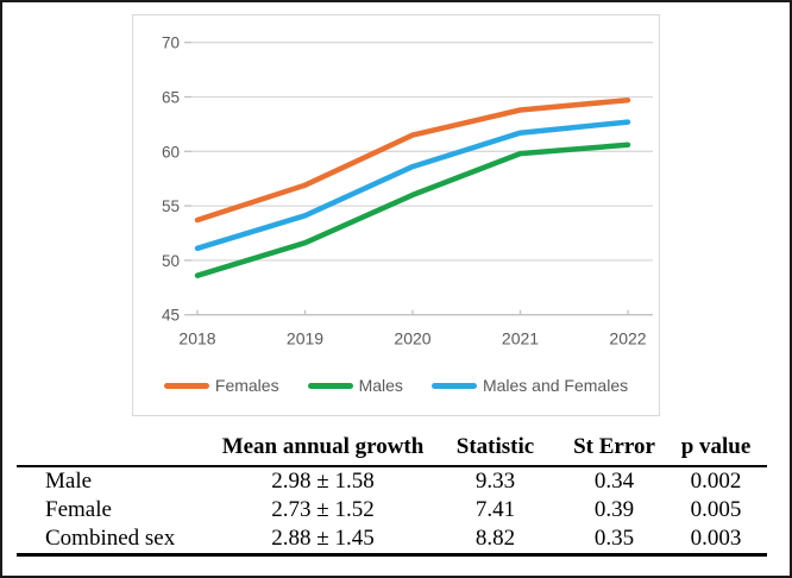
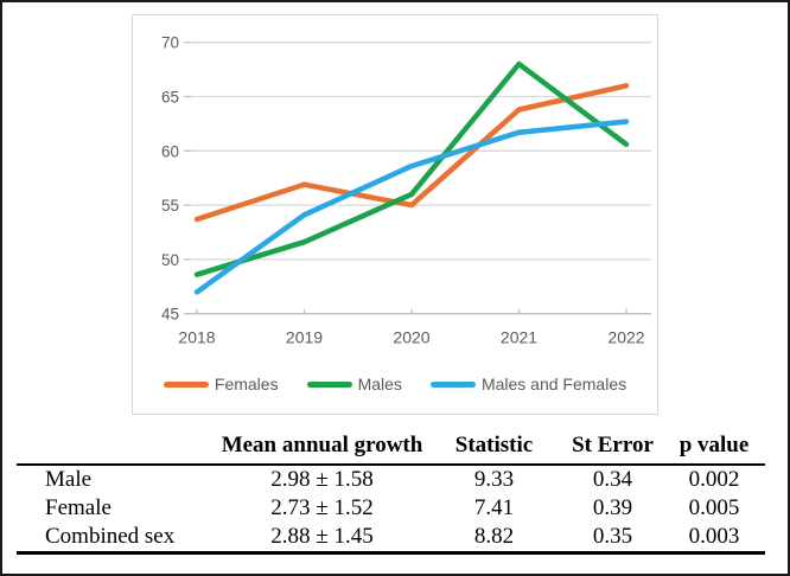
Males and Females/2018: 51 -> 47
Females/2020: 62 -> 55
Males/2021: 60 -> 68
Females/2022: 65 -> 66
